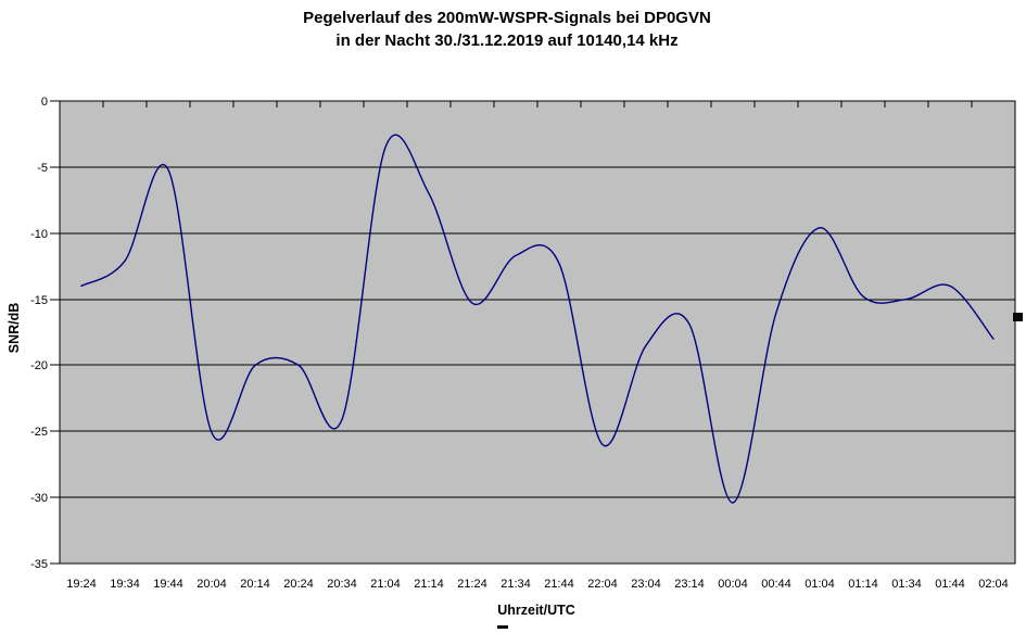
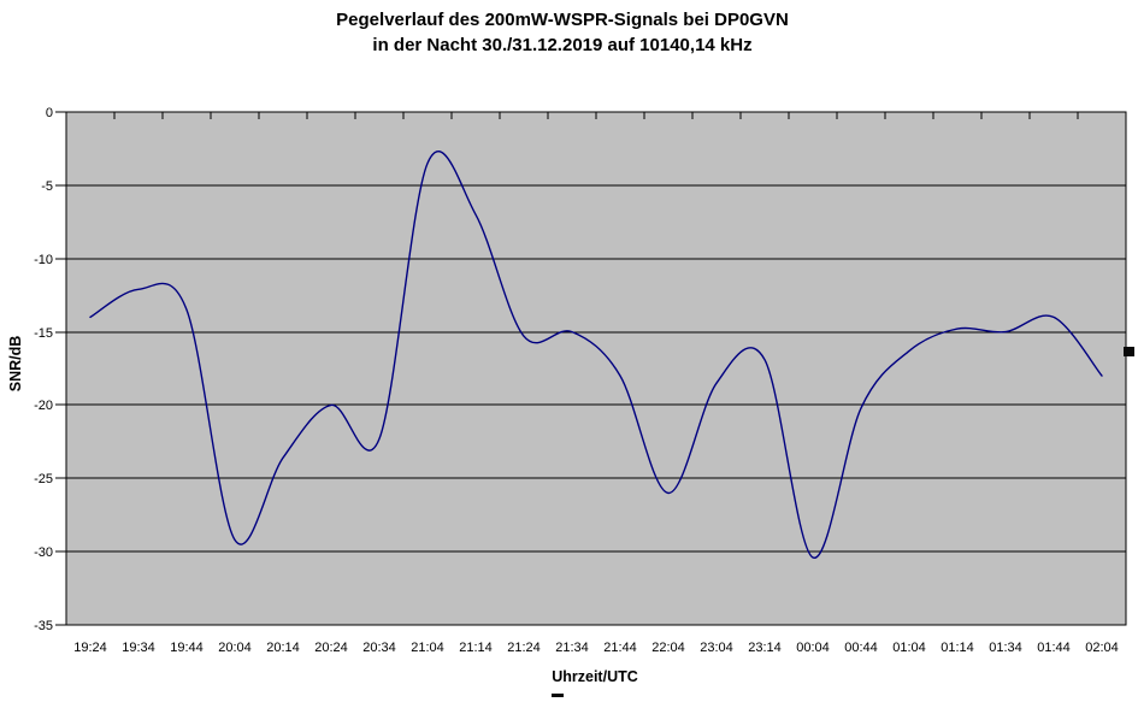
19:44: -5.2 -> -13.5
20:04: -25.1 -> -29.2
20:14: -20.0 -> -23.6
20:34: -24.1 -> -22.3
21:34: -11.7 -> -15.0
21:44: -12.3 -> -18.0
00:44: -16.0 -> -20.2
01:04: -9.6 -> -16.3
